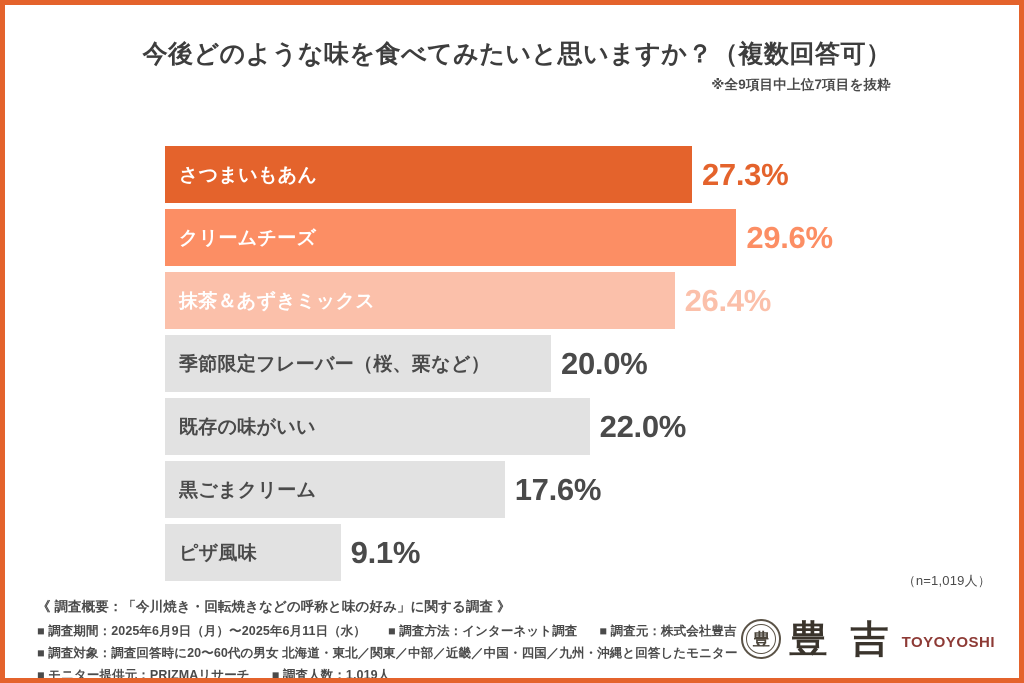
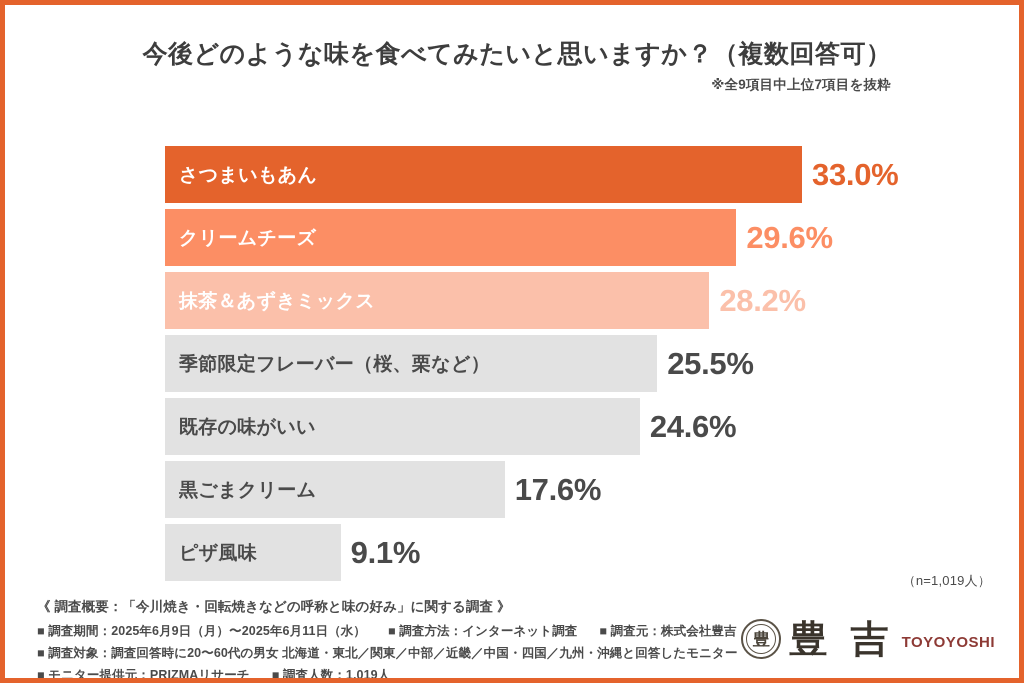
さつまいもあん: 27.3% -> 33.0%
抹茶＆あずきミックス: 26.4% -> 28.2%
季節限定フレーバー（桜、栗など）: 20.0% -> 25.5%
既存の味がいい: 22.0% -> 24.6%
